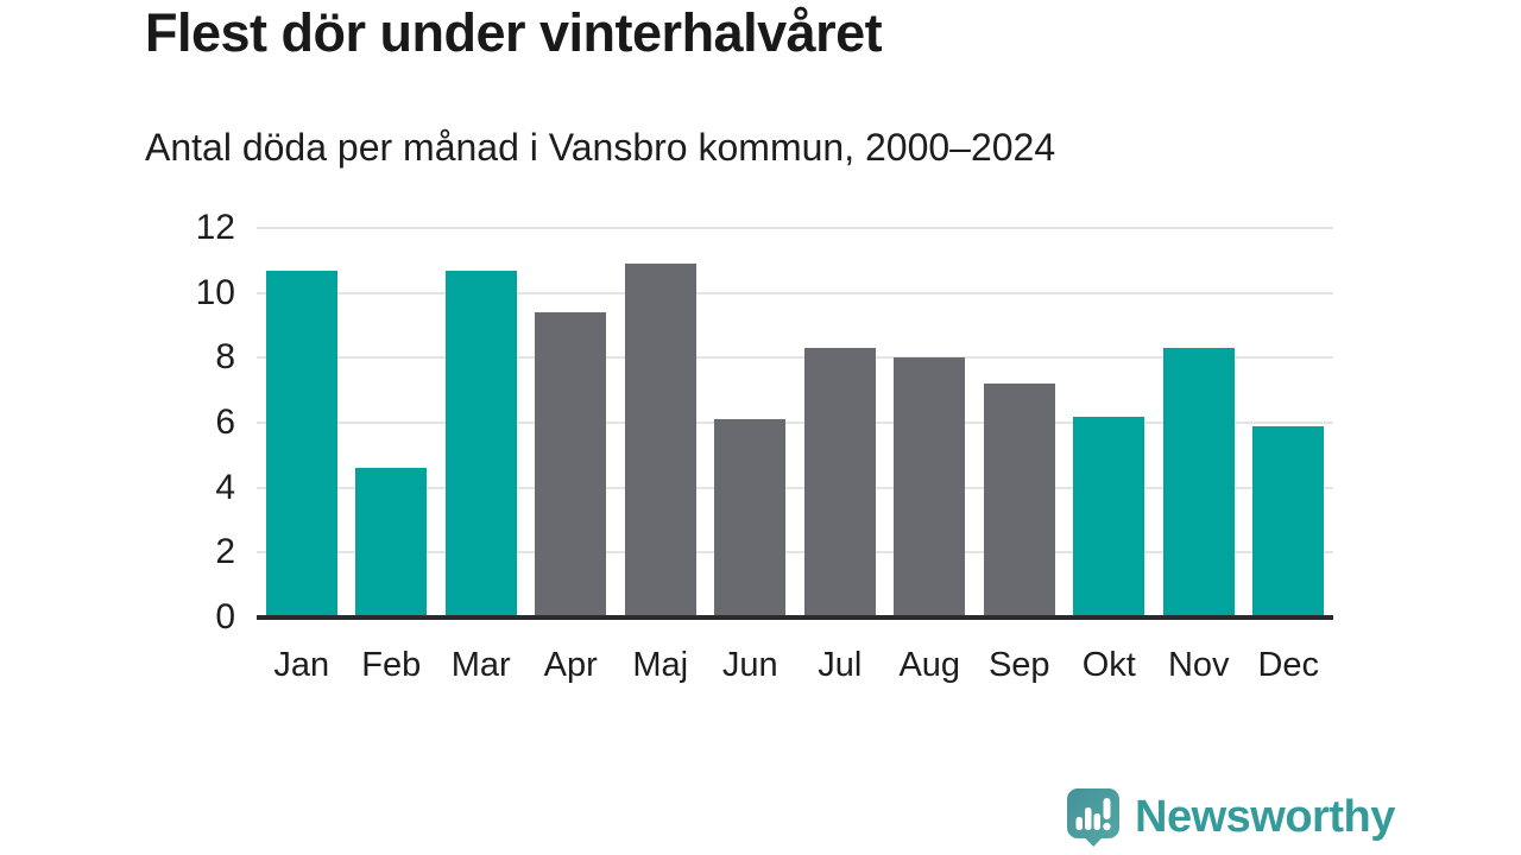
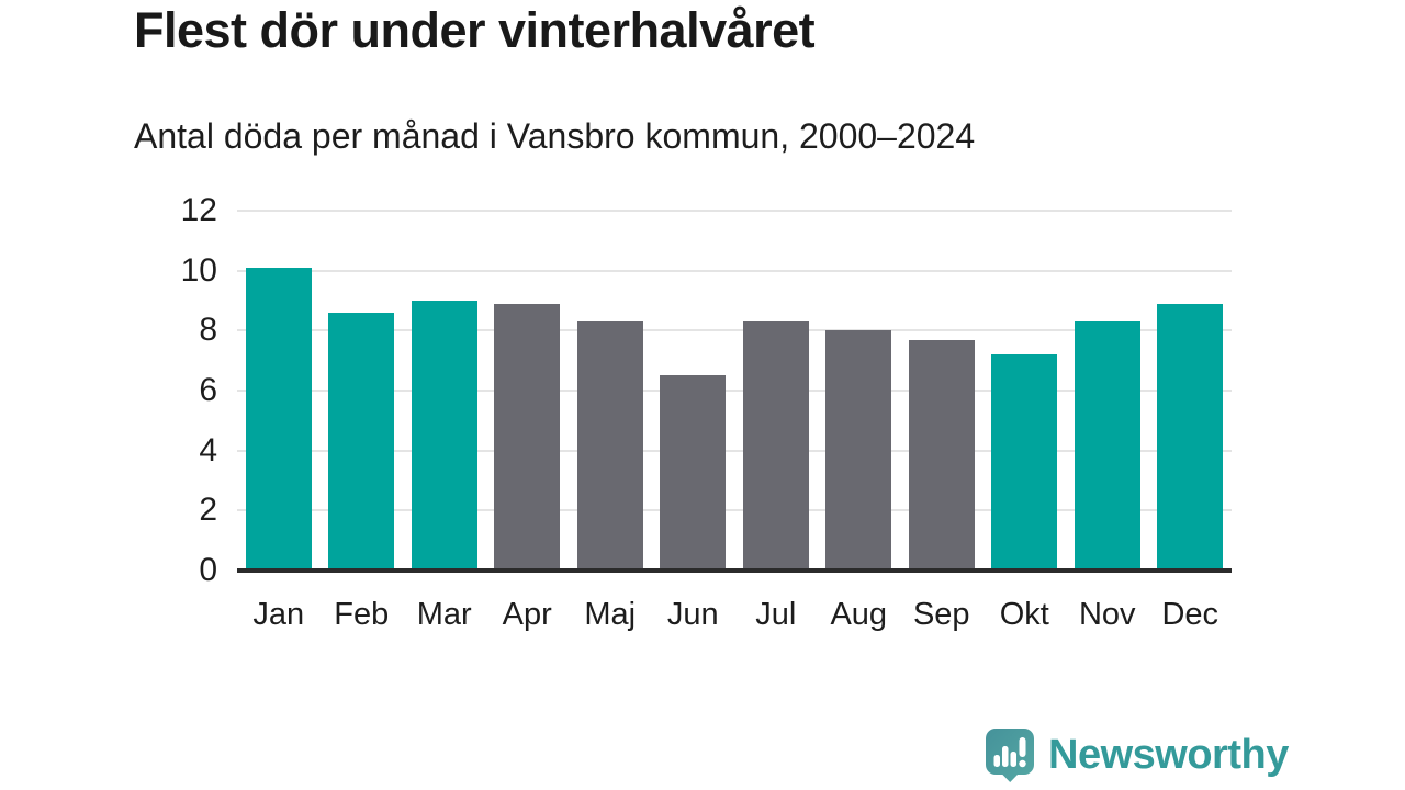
Jan: 10.7 -> 10.1
Feb: 4.6 -> 8.6
Mar: 10.7 -> 9.0
Apr: 9.4 -> 8.9
Maj: 10.9 -> 8.3
Jun: 6.1 -> 6.5
Sep: 7.2 -> 7.7
Okt: 6.2 -> 7.2
Dec: 5.9 -> 8.9
